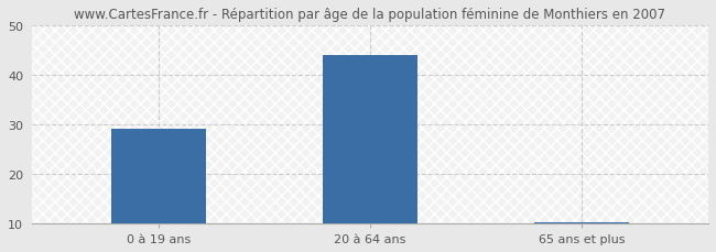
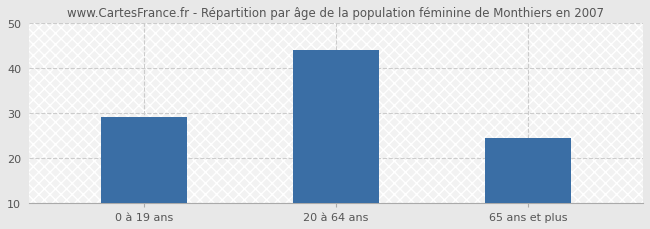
65 ans et plus: 10.2 -> 24.5
